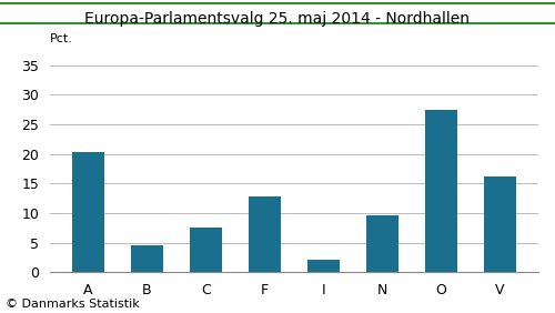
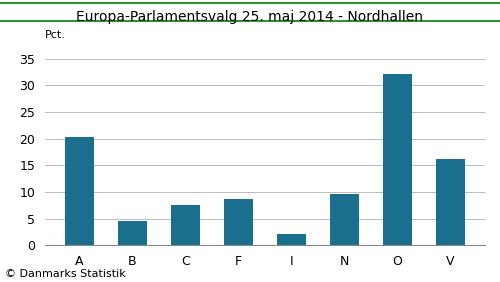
F: 12.8 -> 8.6
O: 27.4 -> 32.2
